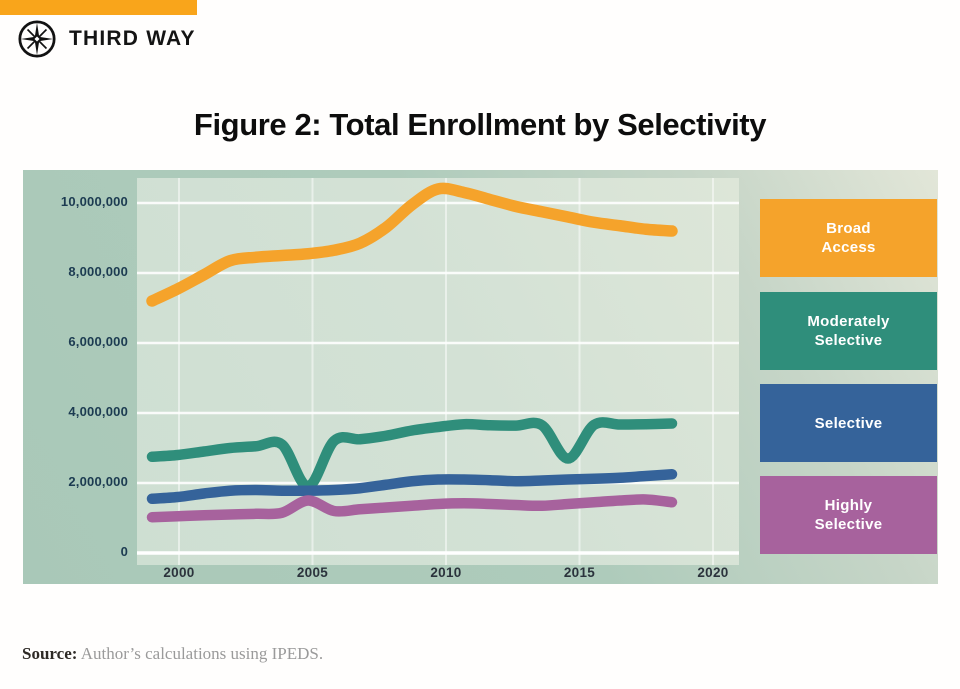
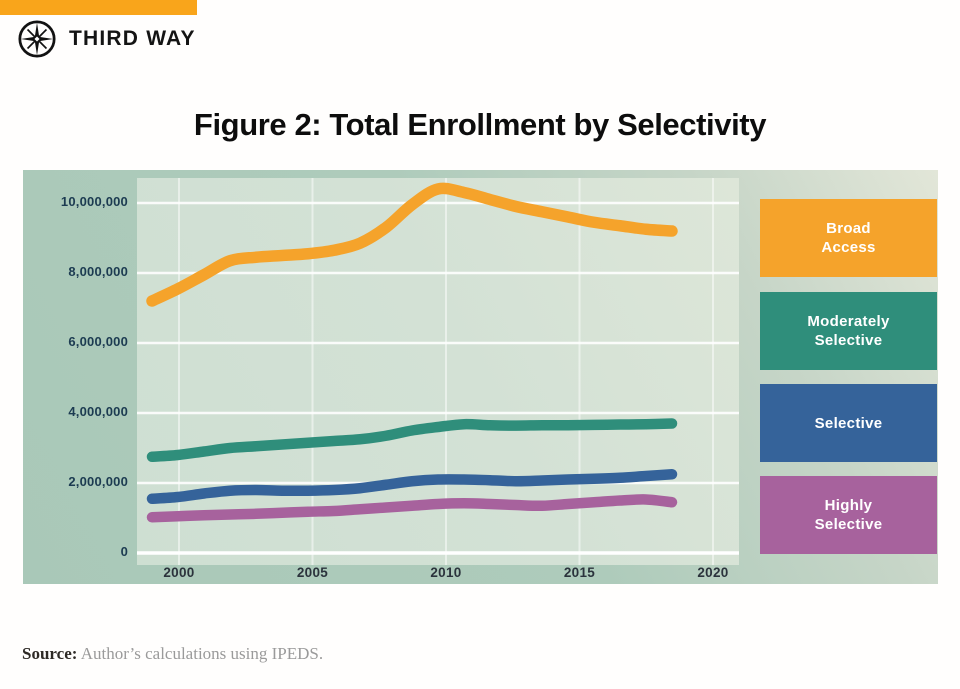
Moderately Selective/2005: 1900000 -> 3200000
Highly Selective/2005: 1500000 -> 1200000
Moderately Selective/2015: 2700000 -> 3600000
